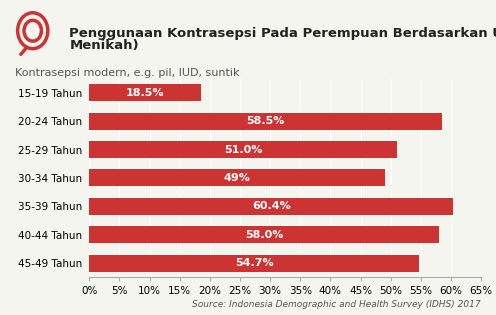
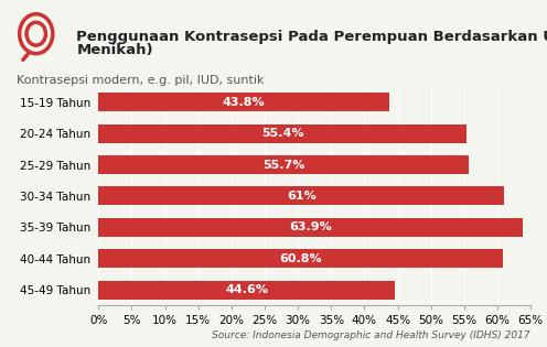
15-19 Tahun: 18.5% -> 43.8%
20-24 Tahun: 58.5% -> 55.4%
25-29 Tahun: 51.0% -> 55.7%
30-34 Tahun: 49% -> 61%
35-39 Tahun: 60.4% -> 63.9%
40-44 Tahun: 58.0% -> 60.8%
45-49 Tahun: 54.7% -> 44.6%
